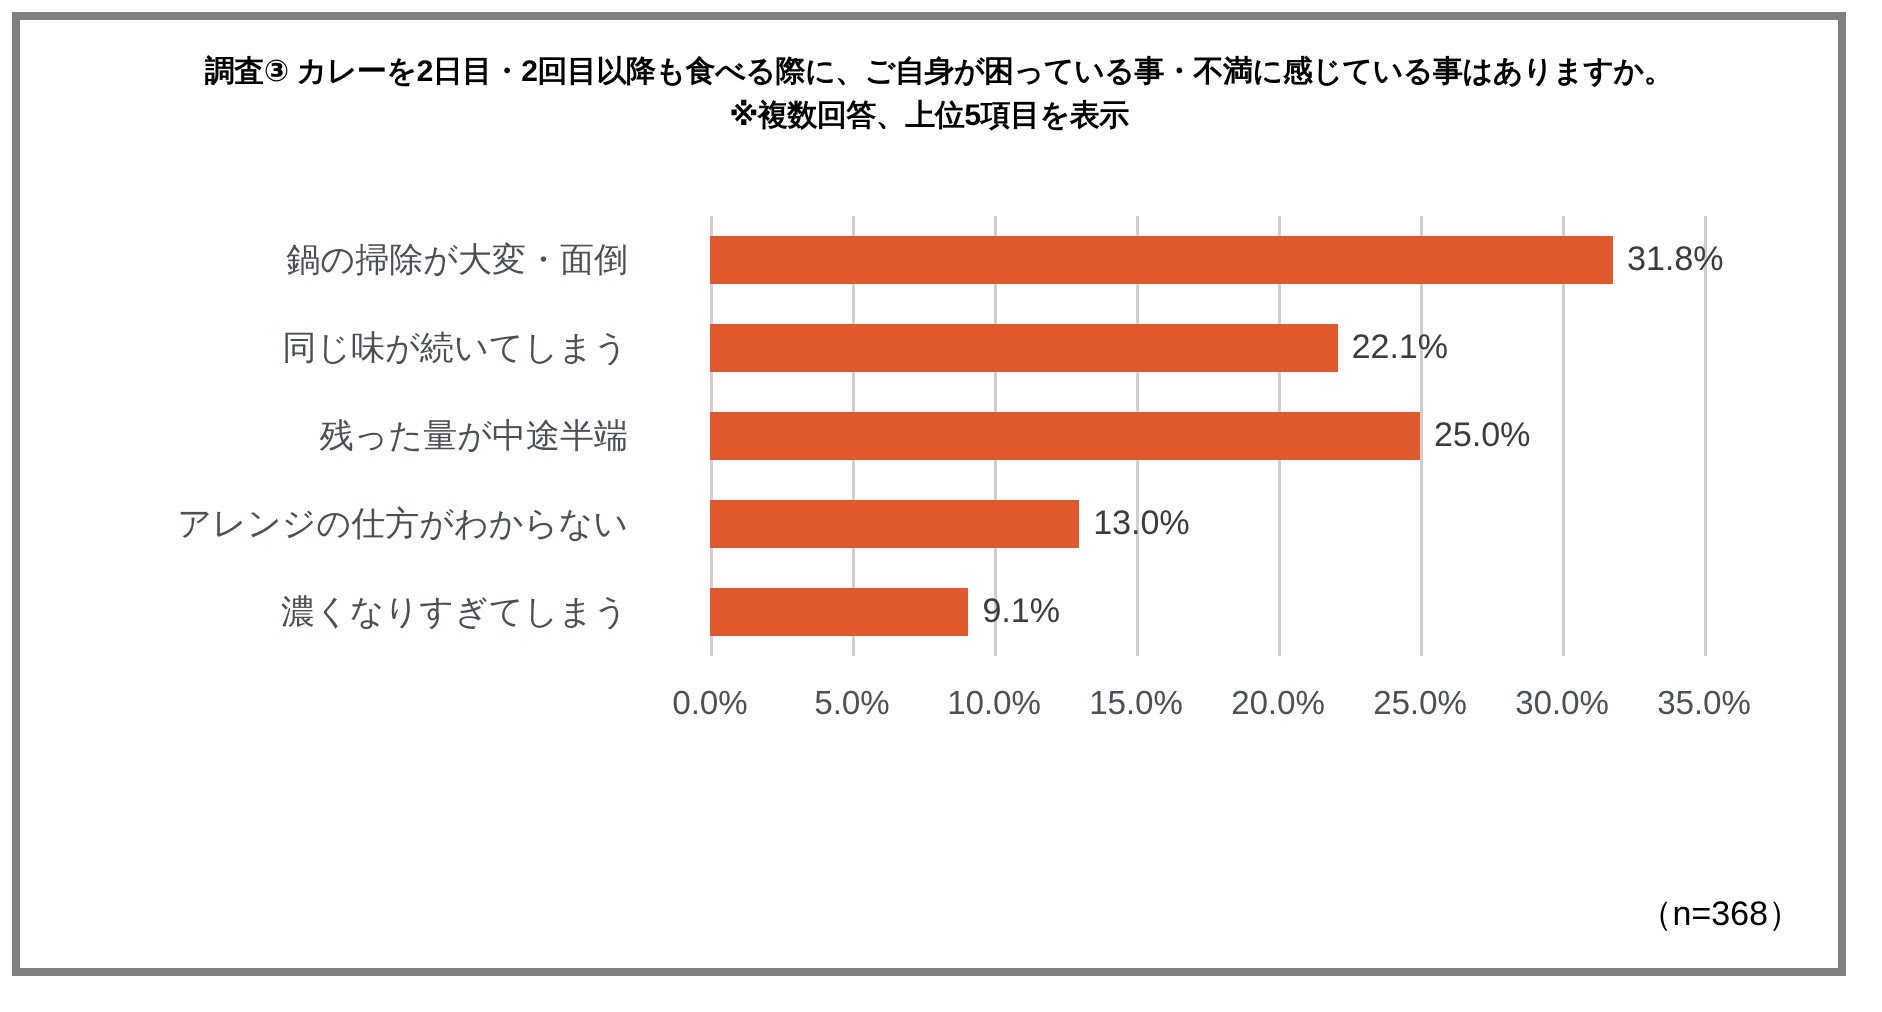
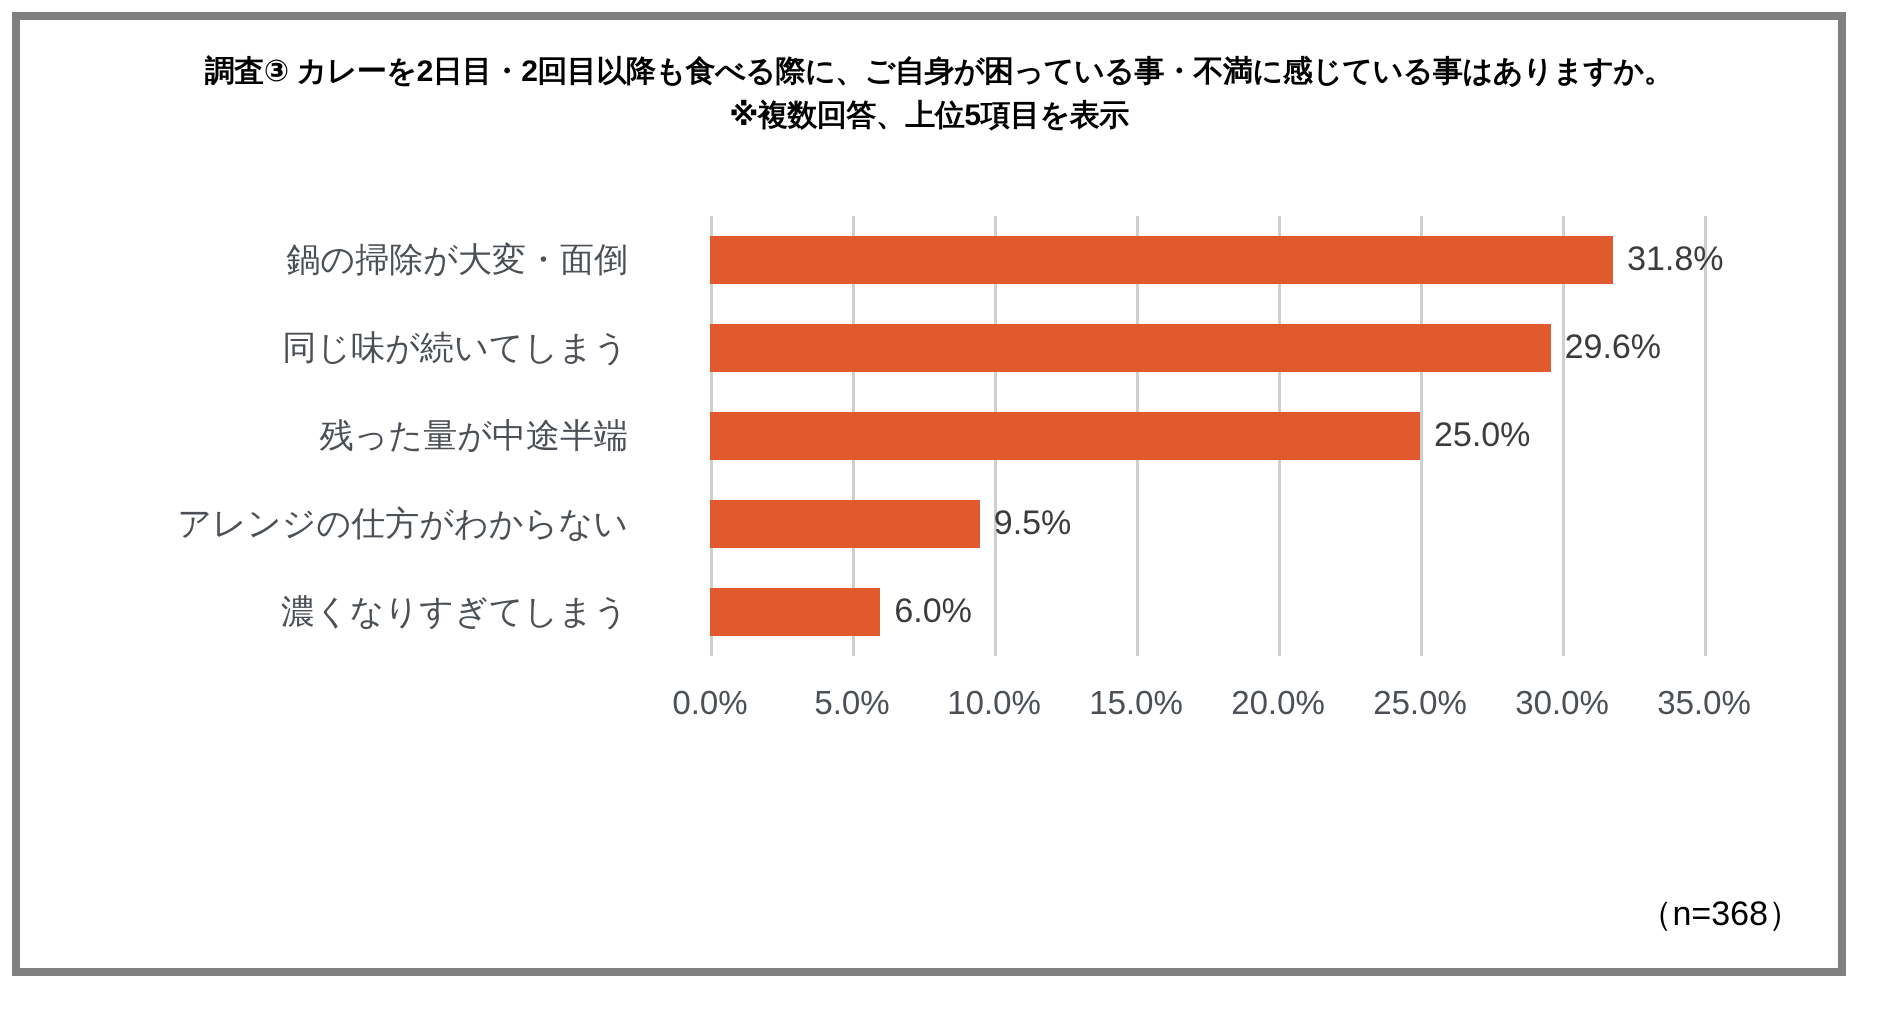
同じ味が続いてしまう: 22.1% -> 29.6%
アレンジの仕方がわからない: 13.0% -> 9.5%
濃くなりすぎてしまう: 9.1% -> 6.0%
